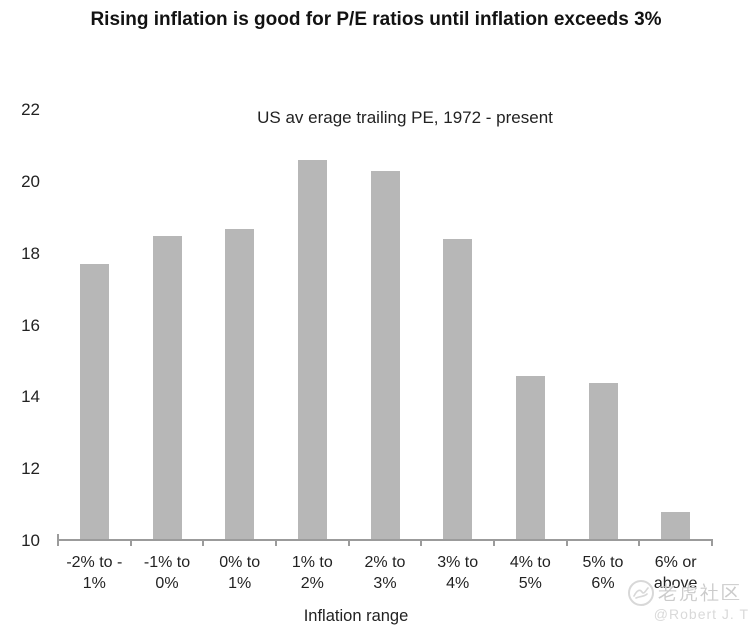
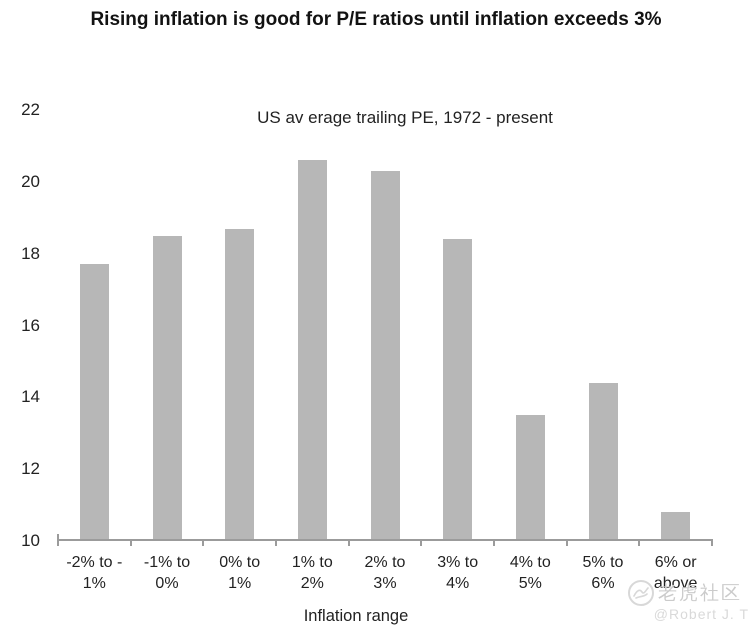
4% to 5%: 14.6 -> 13.5
